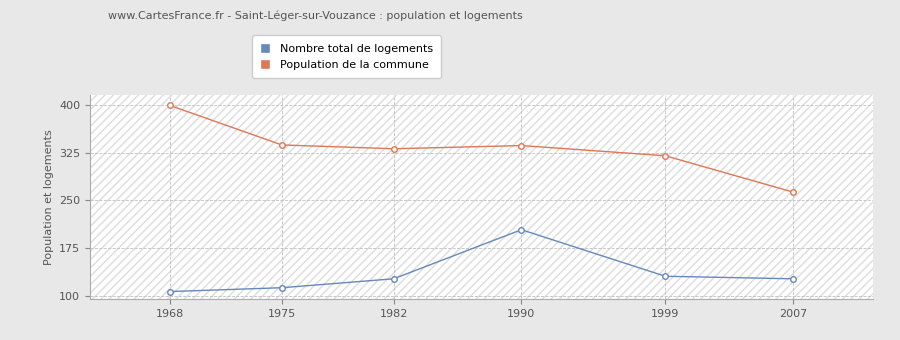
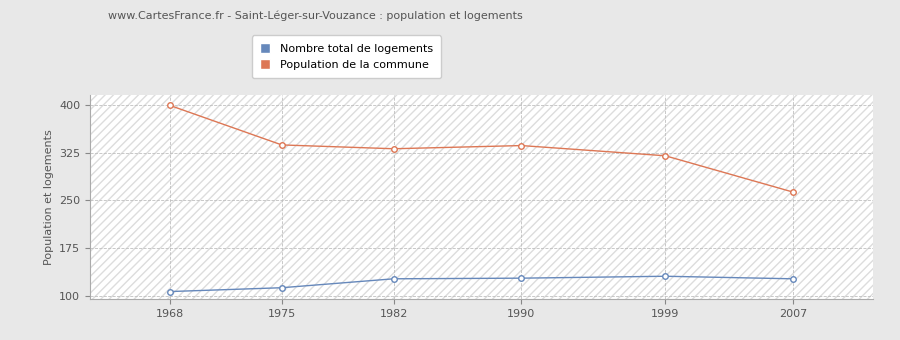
Nombre total de logements/1990: 204 -> 128
